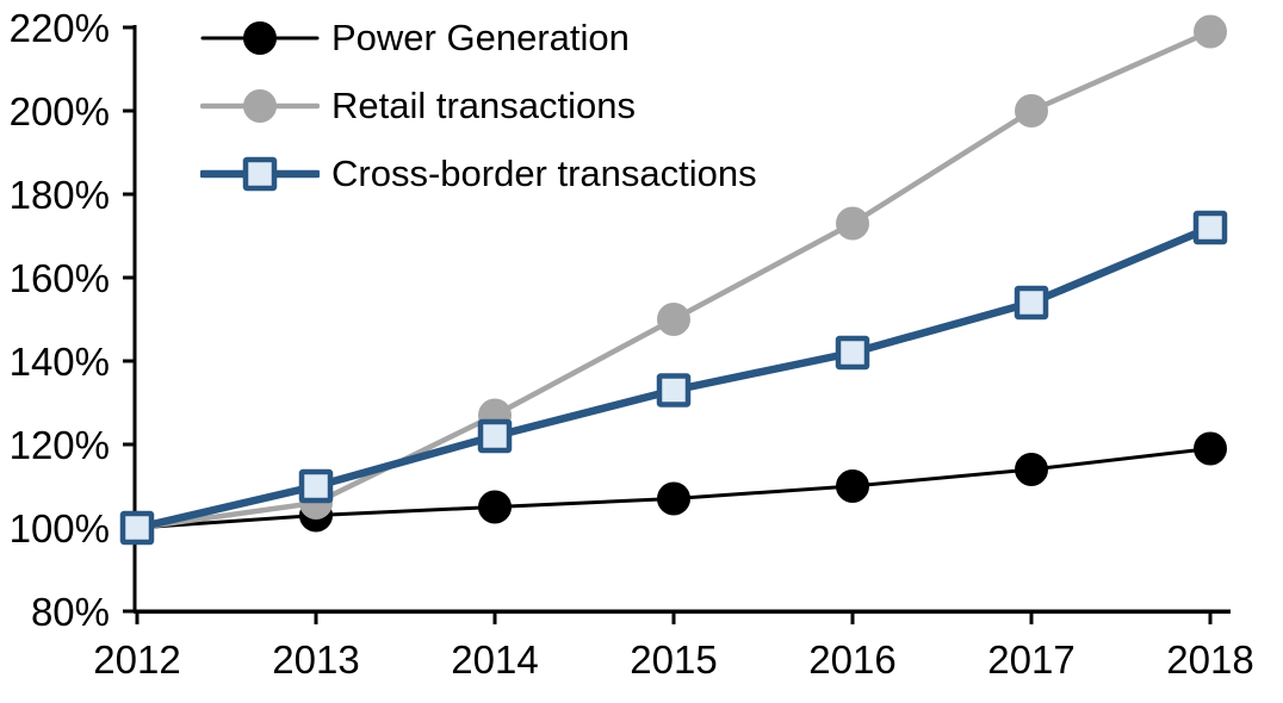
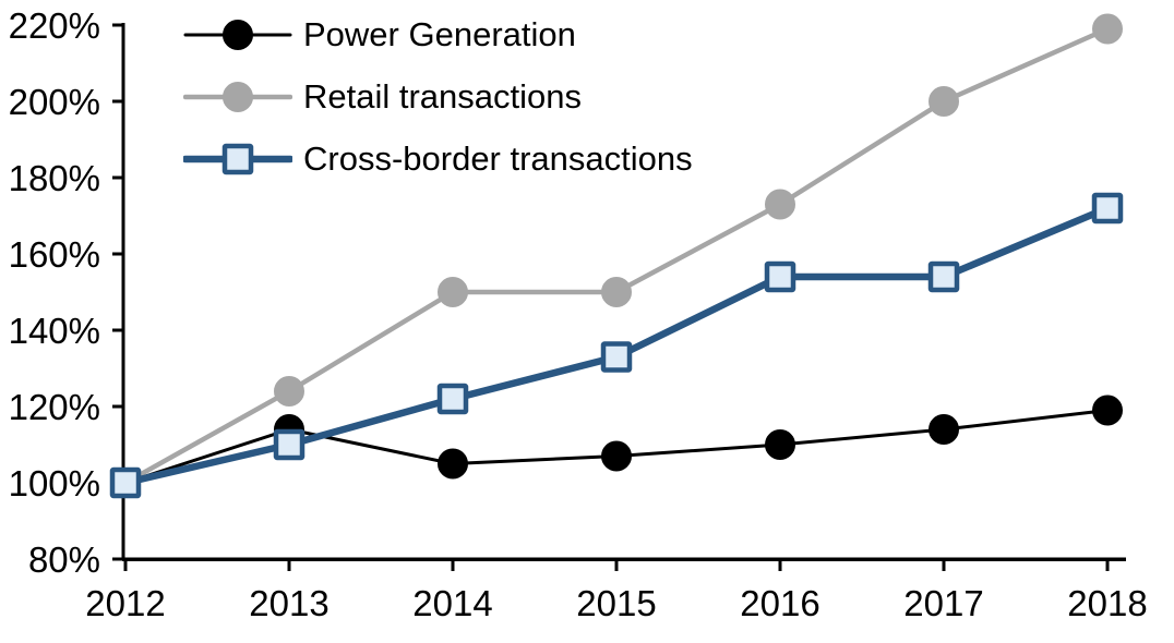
Power Generation/2013: 103% -> 114%
Retail transactions/2013: 106% -> 124%
Retail transactions/2014: 127% -> 150%
Cross-border transactions/2016: 142% -> 154%
